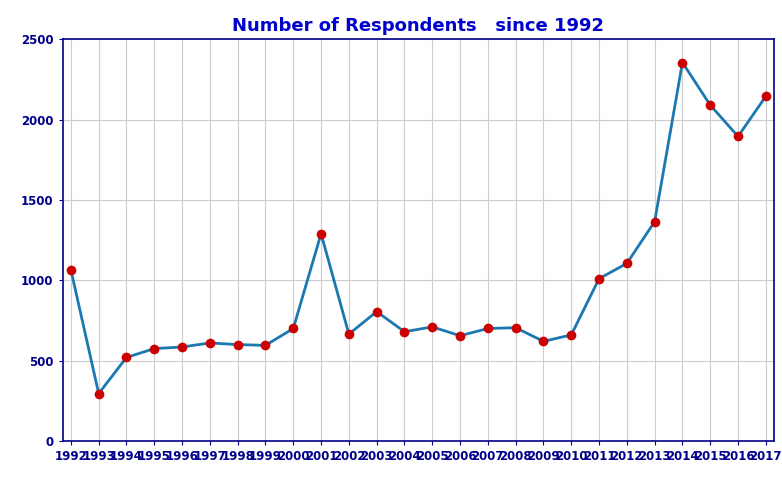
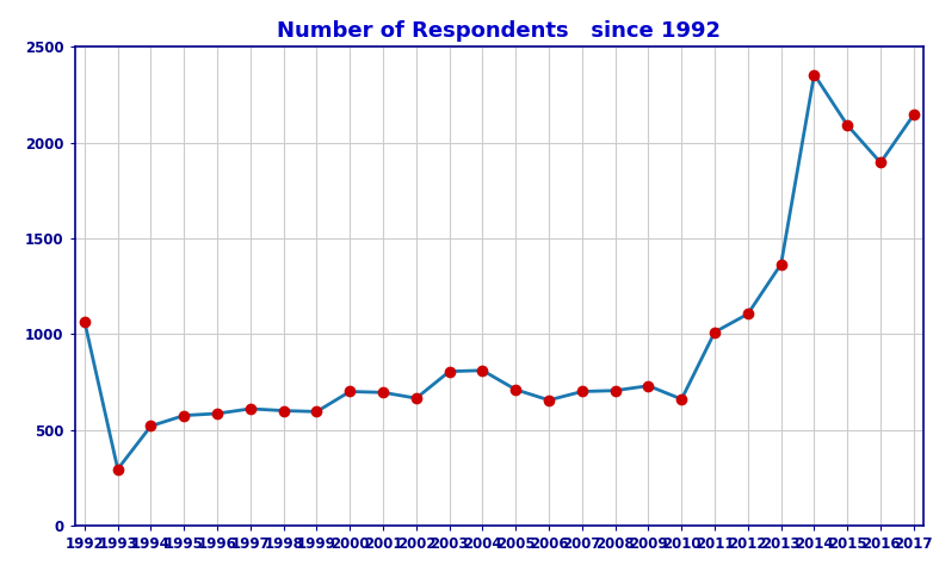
2001: 1290 -> 700
2004: 680 -> 810
2009: 620 -> 730
